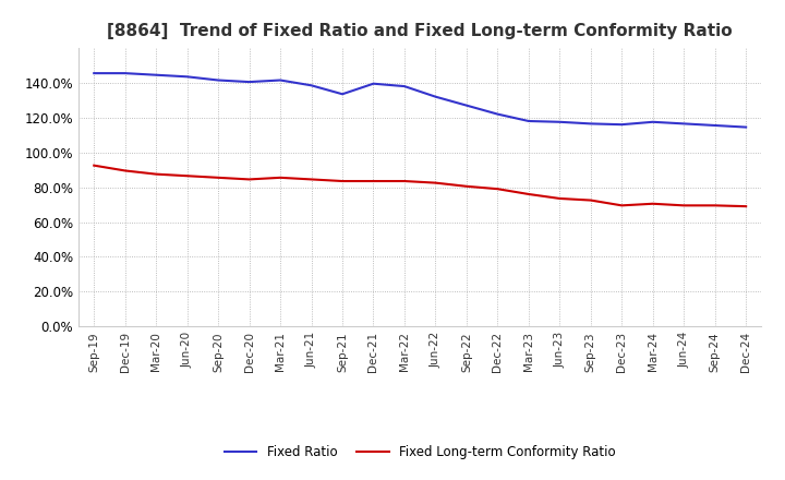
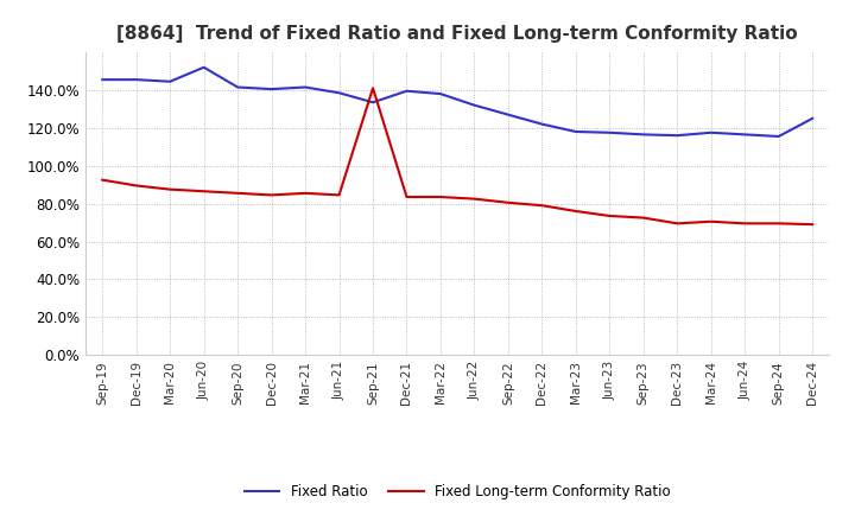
Fixed Ratio/Jun-20: 144% -> 152%
Fixed Long-term Conformity Ratio/Sep-21: 83% -> 141%
Fixed Ratio/Dec-24: 115% -> 125%
